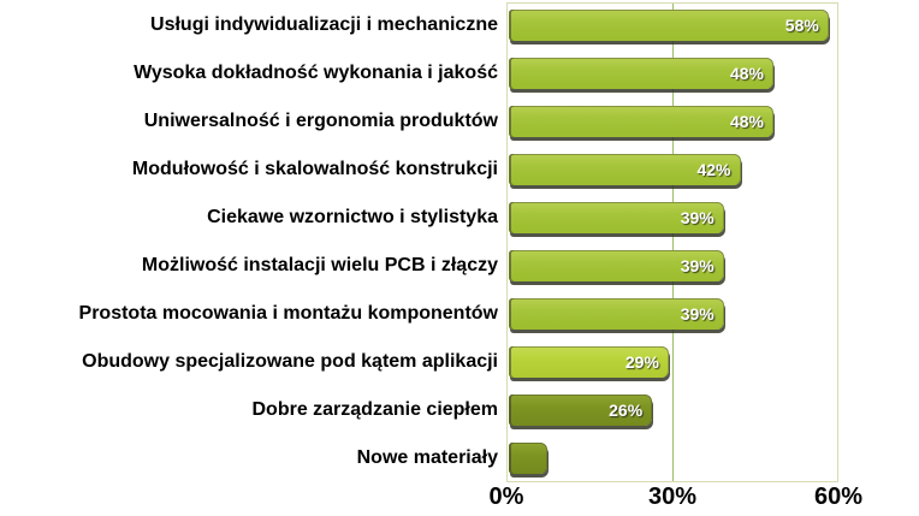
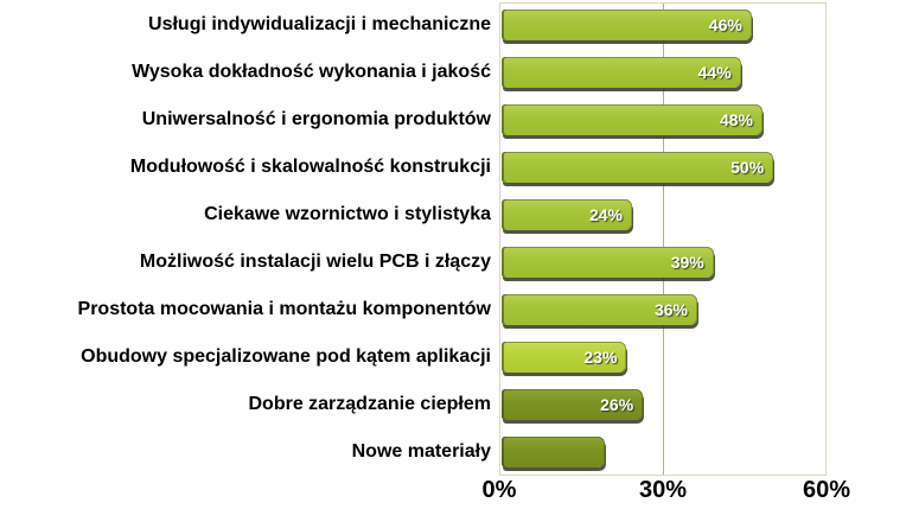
Usługi indywidualizacji i mechaniczne: 58% -> 46%
Wysoka dokładność wykonania i jakość: 48% -> 44%
Modułowość i skalowalność konstrukcji: 42% -> 50%
Ciekawe wzornictwo i stylistyka: 39% -> 24%
Prostota mocowania i montażu komponentów: 39% -> 36%
Obudowy specjalizowane pod kątem aplikacji: 29% -> 23%
Nowe materiały: 7% -> 19%
